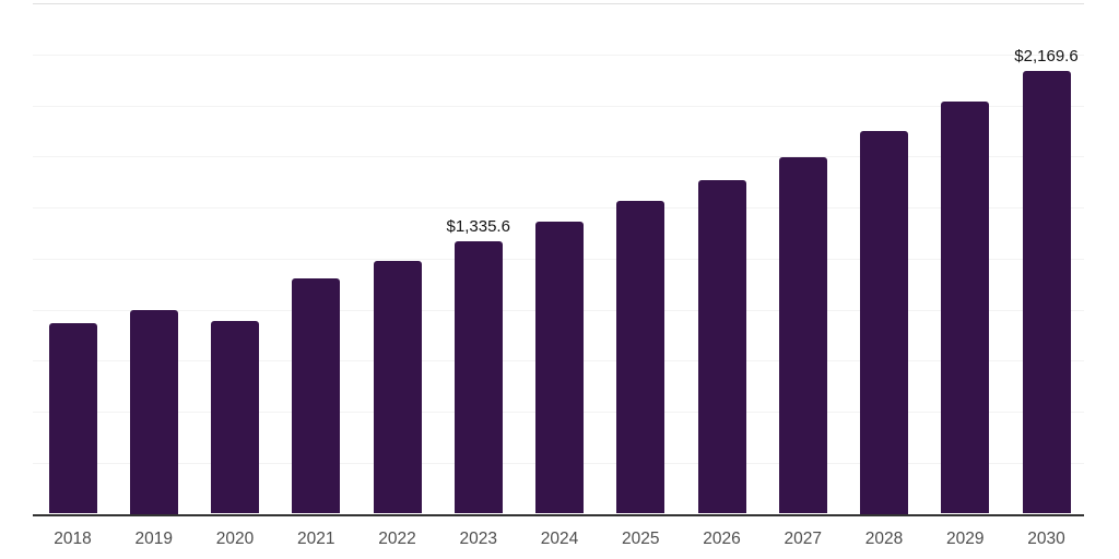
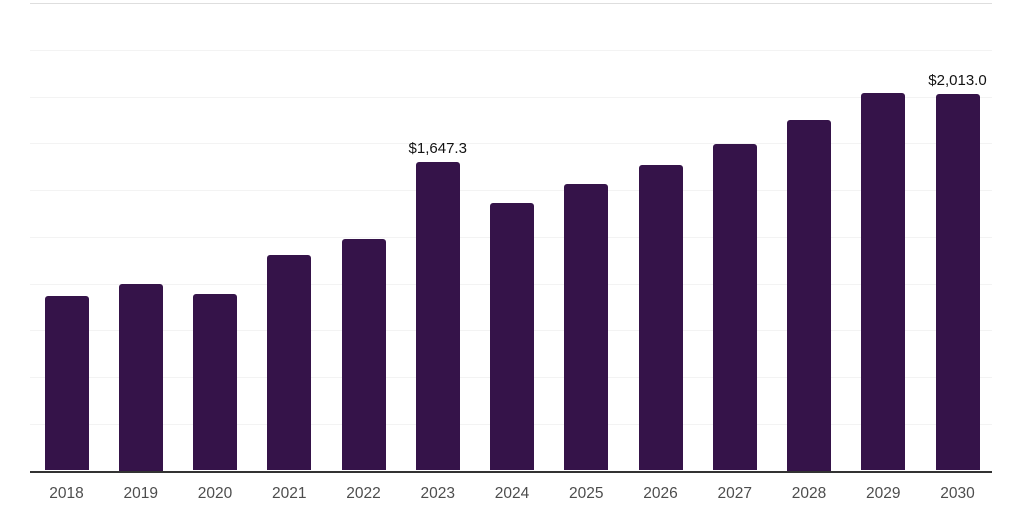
2023: $1,335.6 -> $1,647.3
2030: $2,169.6 -> $2,013.0
